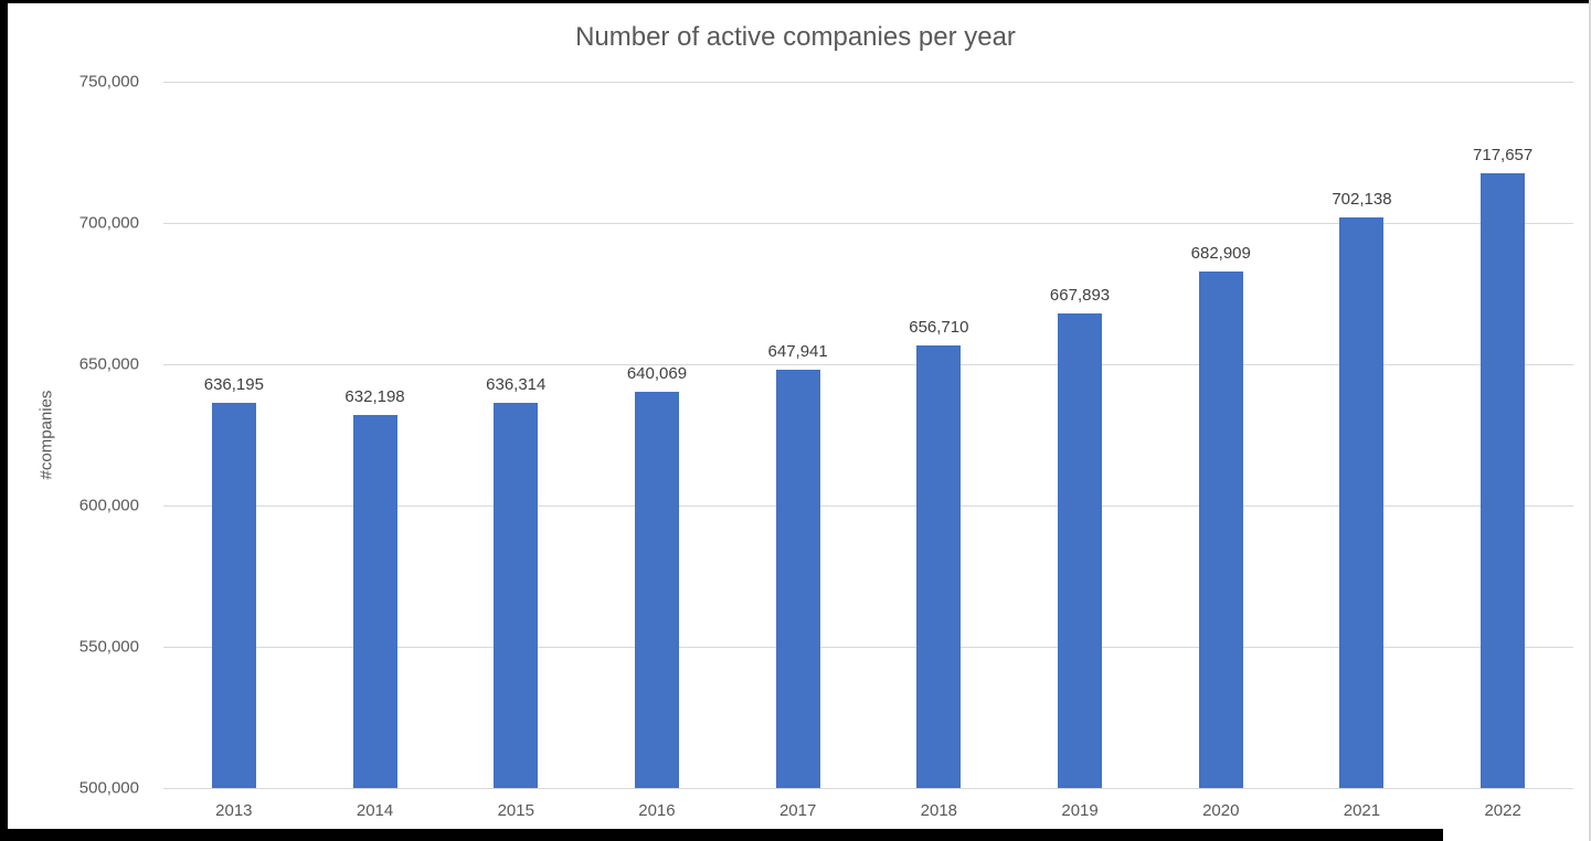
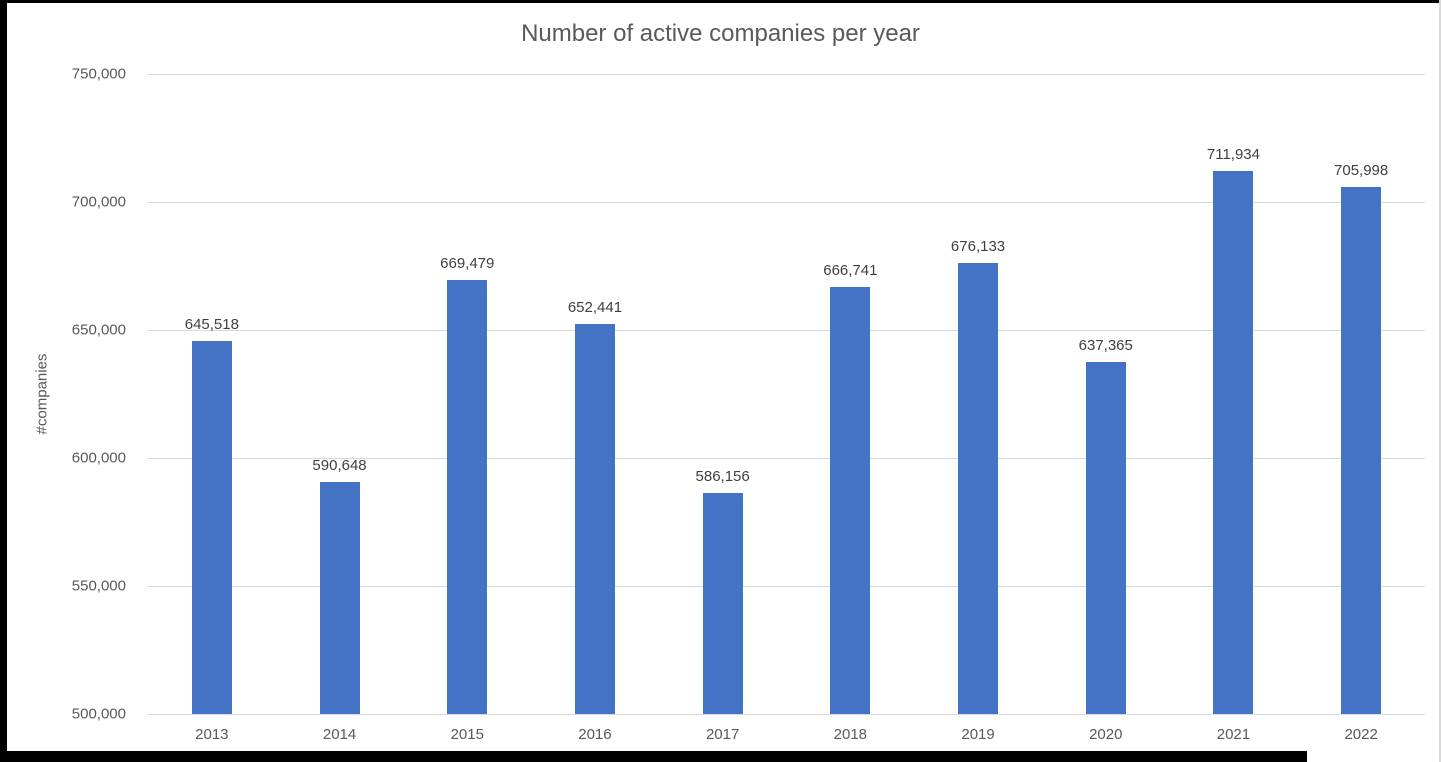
2013: 636,195 -> 645,518
2014: 632,198 -> 590,648
2015: 636,314 -> 669,479
2016: 640,069 -> 652,441
2017: 647,941 -> 586,156
2018: 656,710 -> 666,741
2019: 667,893 -> 676,133
2020: 682,909 -> 637,365
2021: 702,138 -> 711,934
2022: 717,657 -> 705,998
